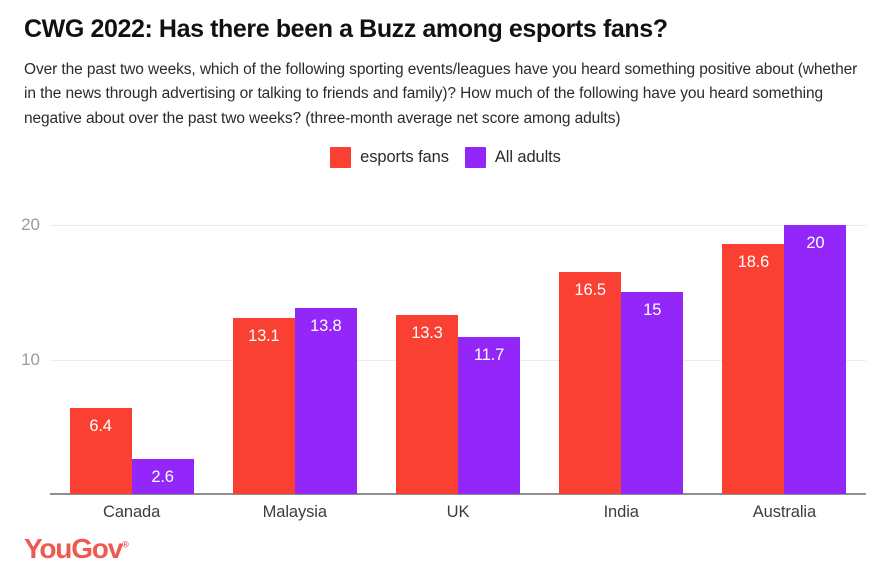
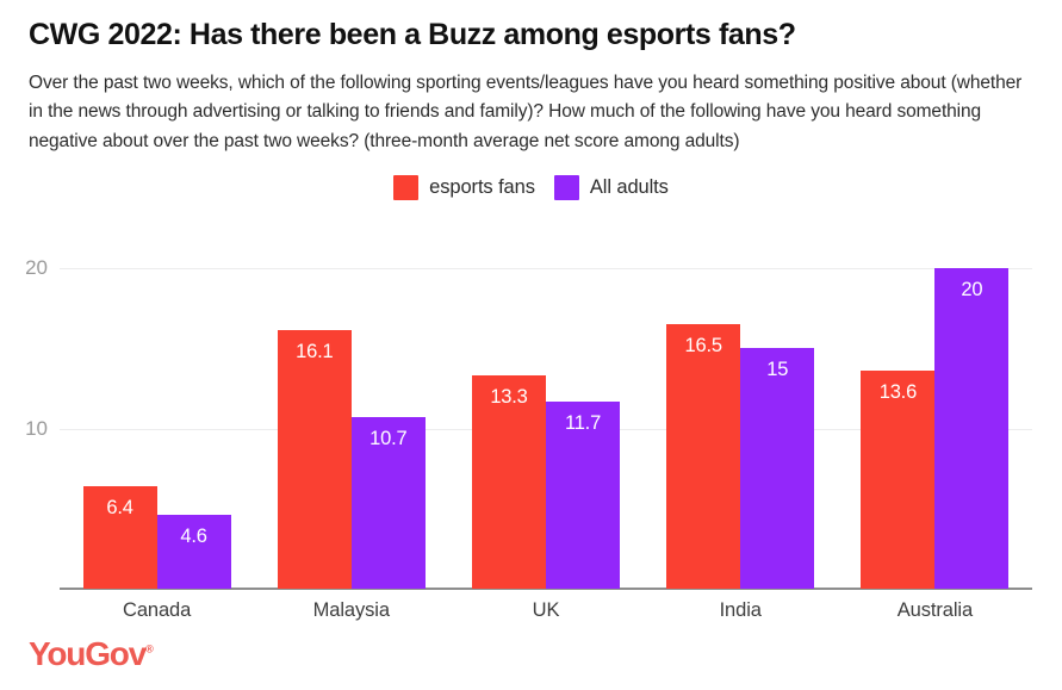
All adults/Canada: 2.6 -> 4.6
esports fans/Malaysia: 13.1 -> 16.1
All adults/Malaysia: 13.8 -> 10.7
esports fans/Australia: 18.6 -> 13.6
